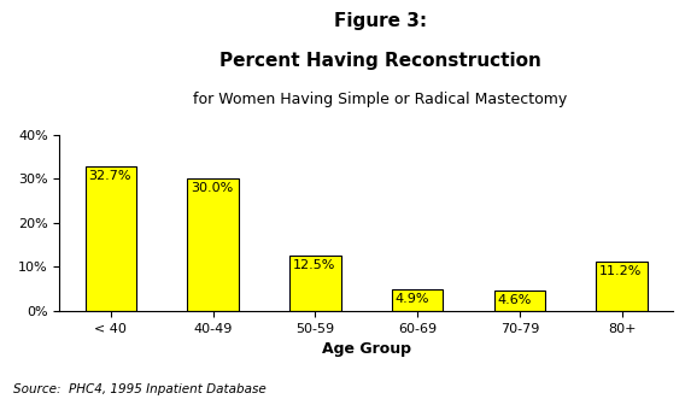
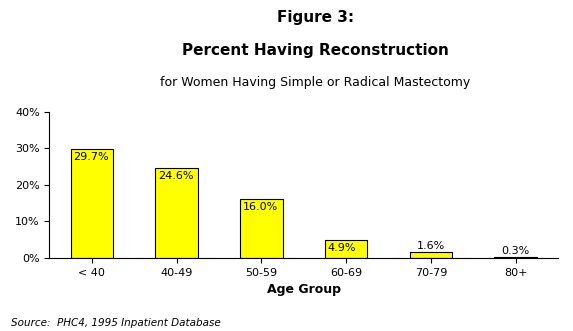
< 40: 32.7% -> 29.7%
40-49: 30.0% -> 24.6%
50-59: 12.5% -> 16.0%
70-79: 4.6% -> 1.6%
80+: 11.2% -> 0.3%
